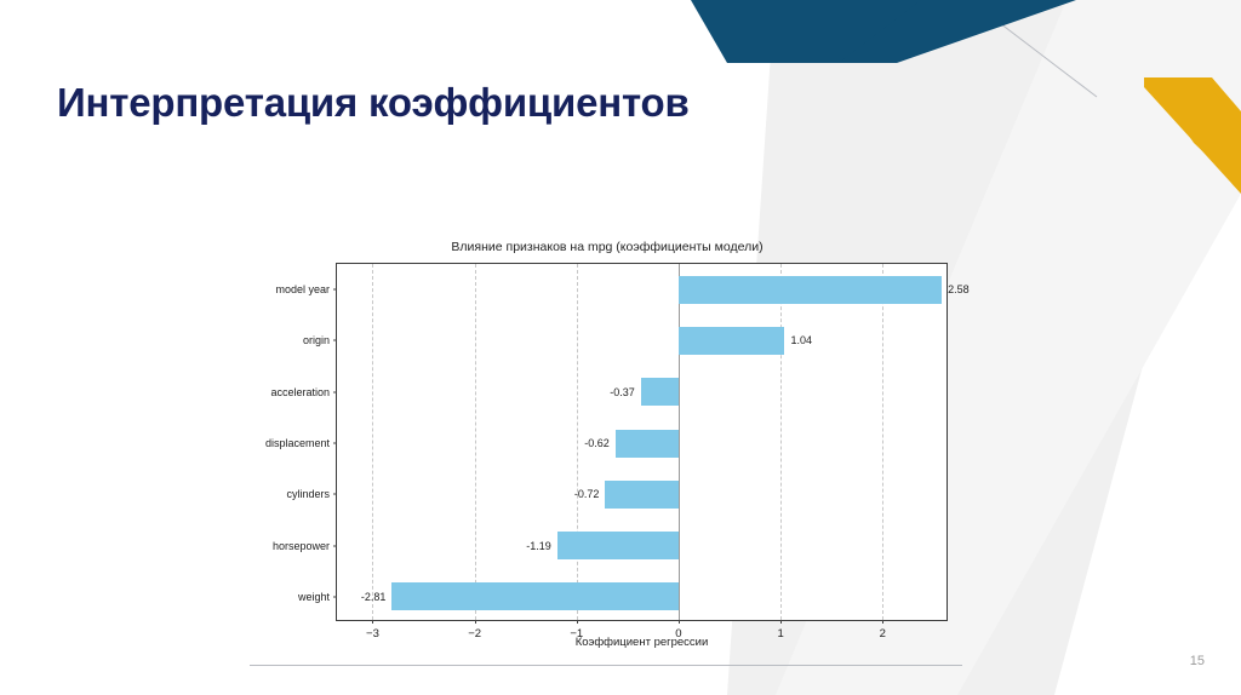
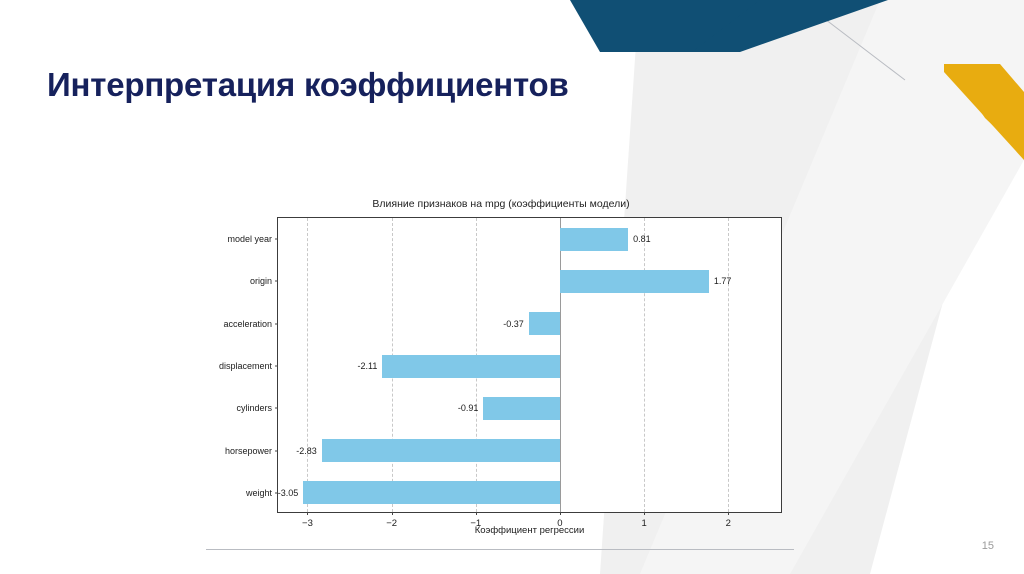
model year: 2.58 -> 0.81
origin: 1.04 -> 1.77
displacement: -0.62 -> -2.11
cylinders: -0.72 -> -0.91
horsepower: -1.19 -> -2.83
weight: -2.81 -> -3.05
